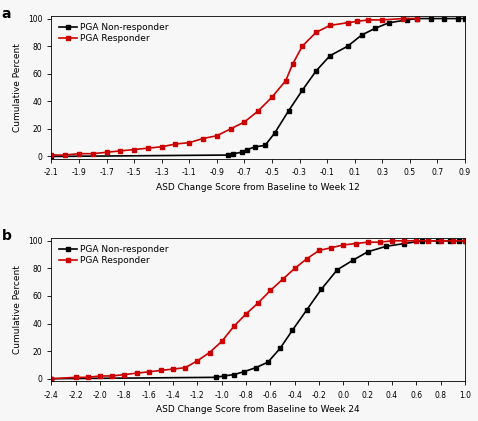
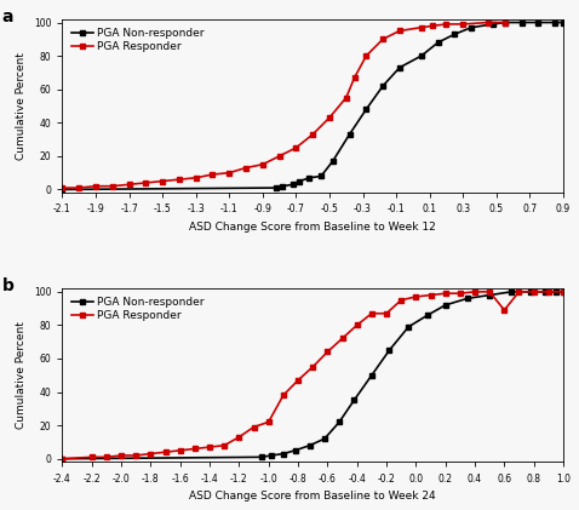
PGA Responder/-1.0: 27 -> 22
PGA Responder/-0.2: 93 -> 87
PGA Responder/0.6: 100 -> 89
